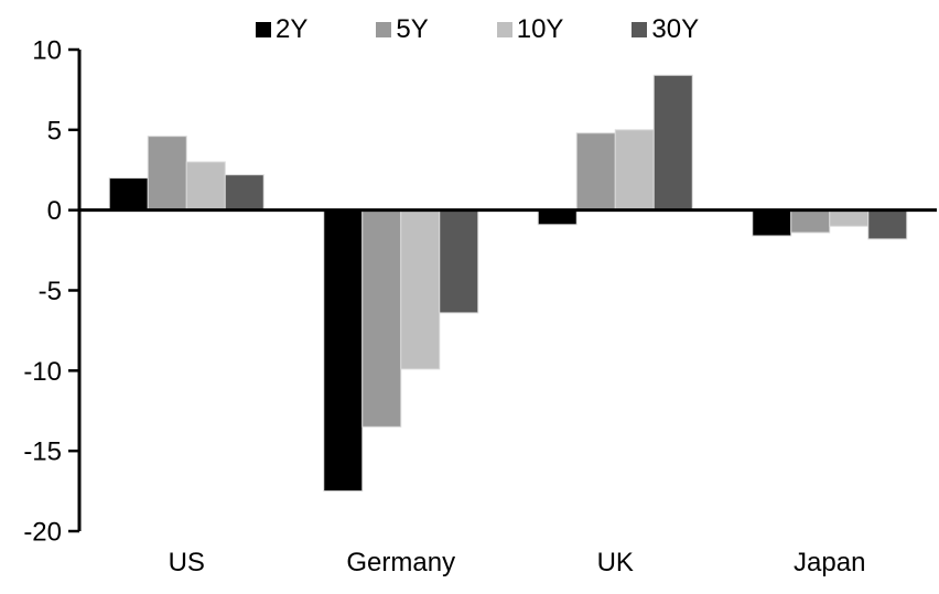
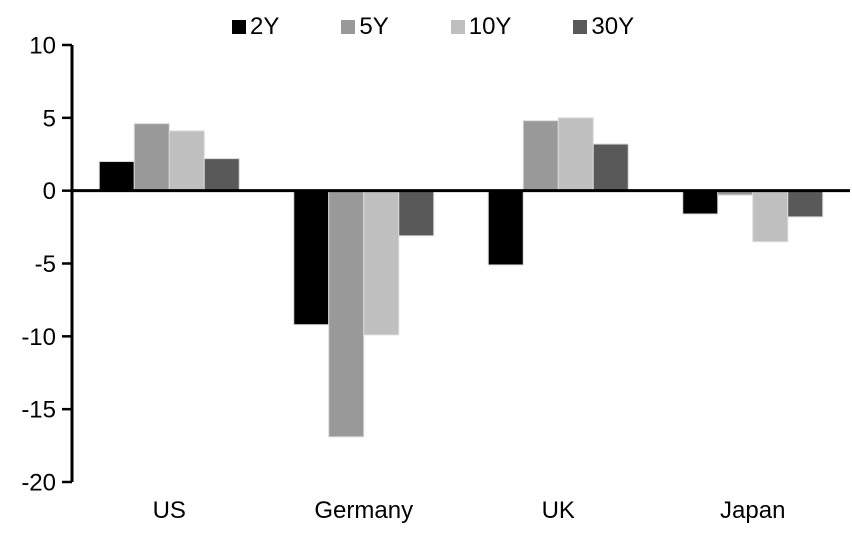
10Y/US: 3.0 -> 4.1
2Y/Germany: -17.5 -> -9.2
5Y/Germany: -13.5 -> -16.9
30Y/Germany: -6.4 -> -3.1
2Y/UK: -0.9 -> -5.1
30Y/UK: 8.4 -> 3.2
5Y/Japan: -1.4 -> -0.3
10Y/Japan: -1.0 -> -3.5
